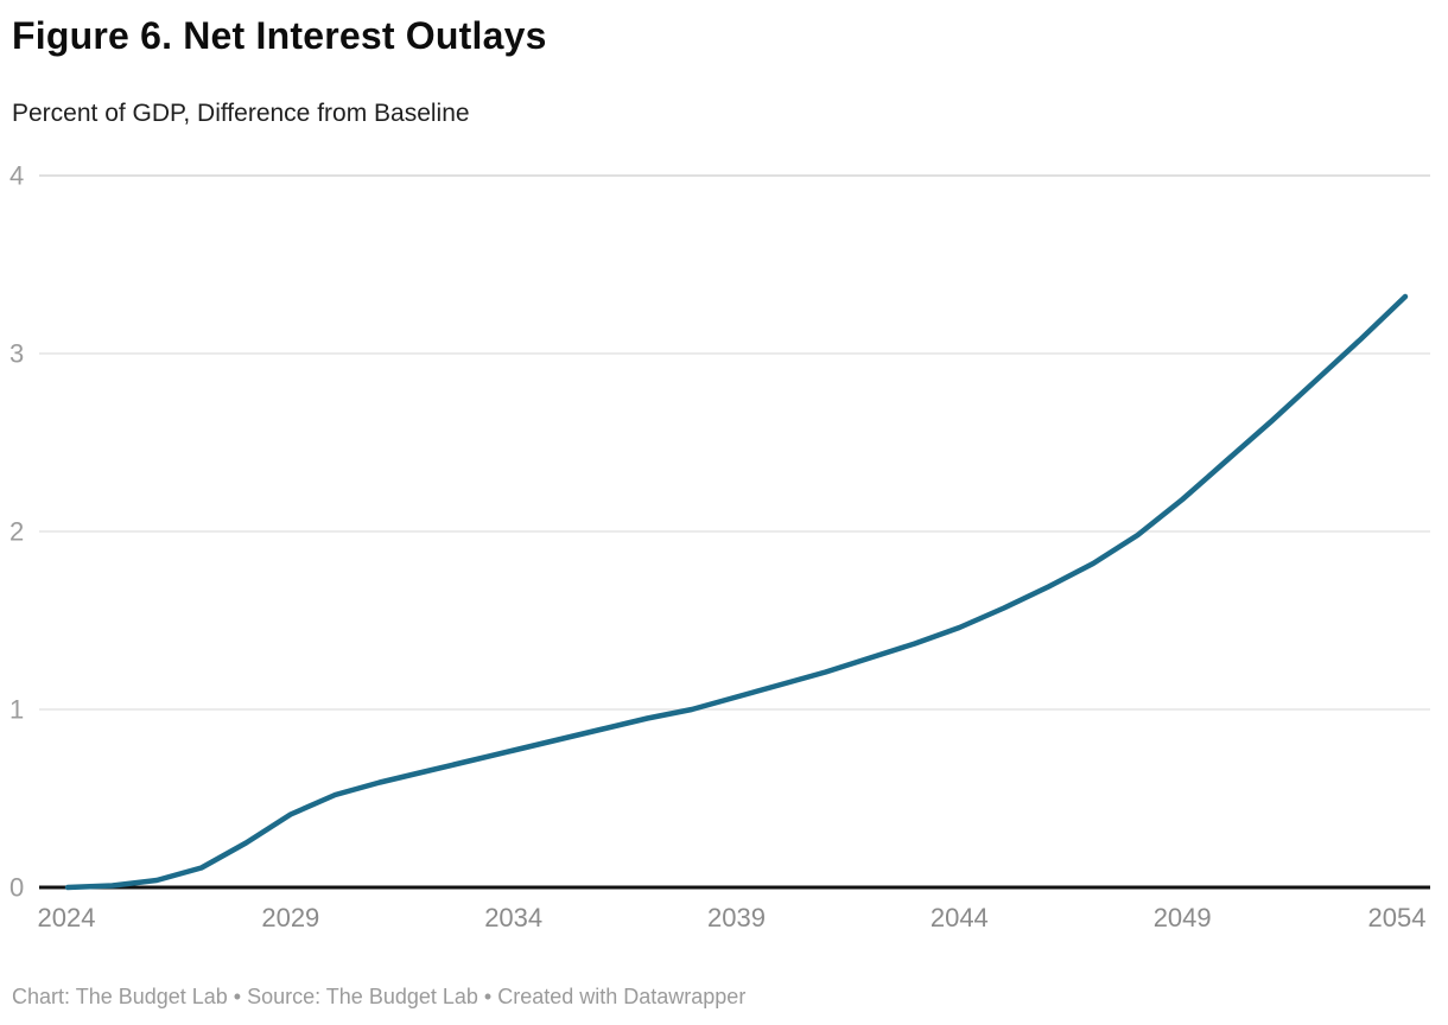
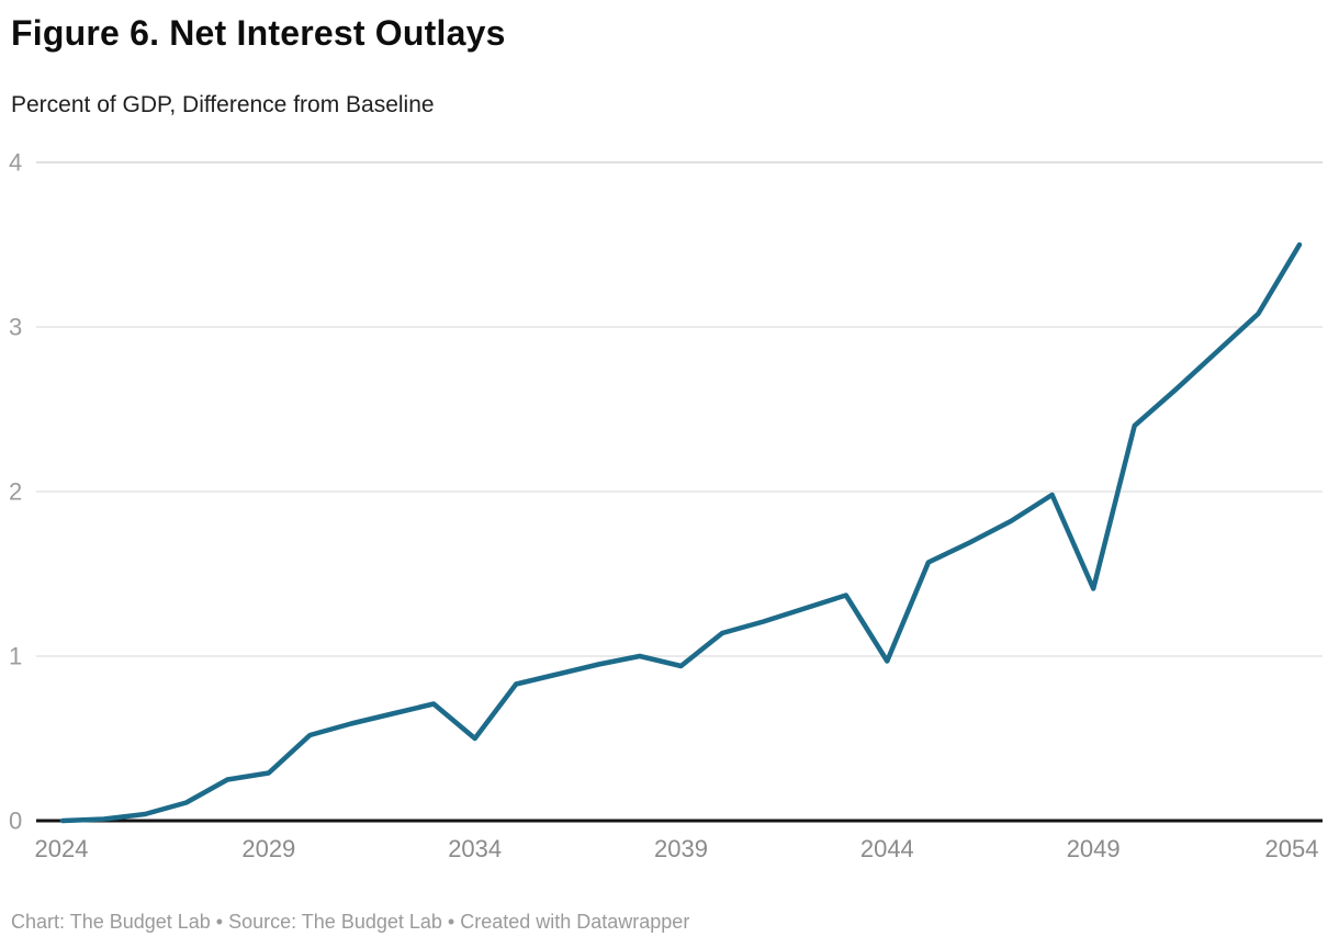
2029: 0.41 -> 0.29
2034: 0.77 -> 0.50
2039: 1.07 -> 0.94
2044: 1.46 -> 0.97
2049: 2.18 -> 1.41
2054: 3.32 -> 3.50
